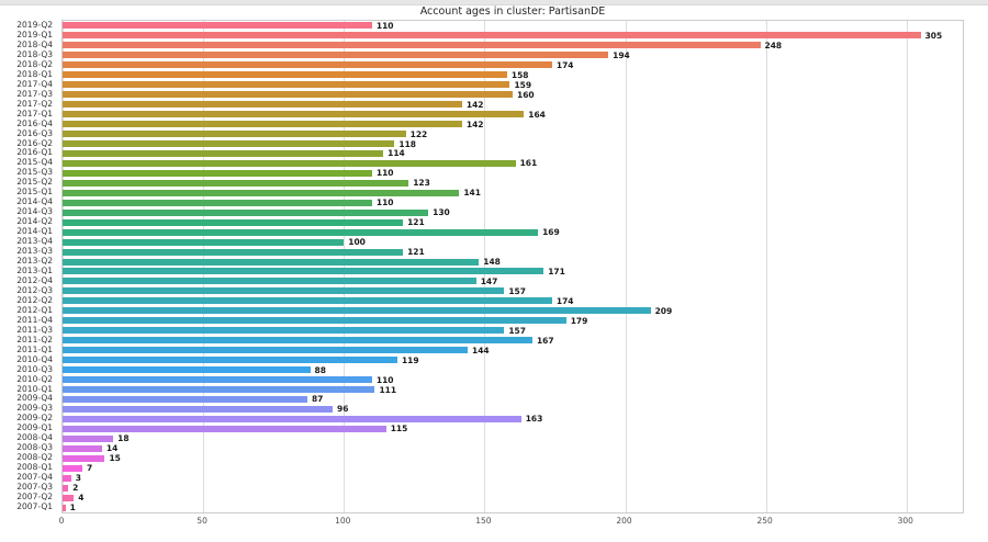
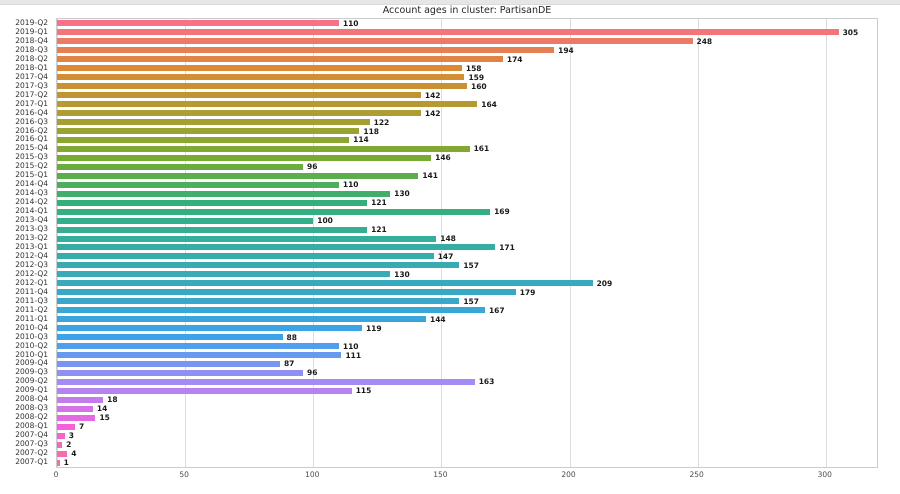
2015-Q3: 110 -> 146
2015-Q2: 123 -> 96
2012-Q2: 174 -> 130
